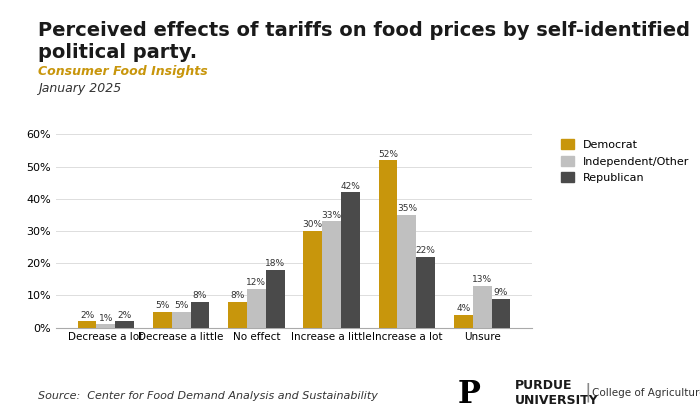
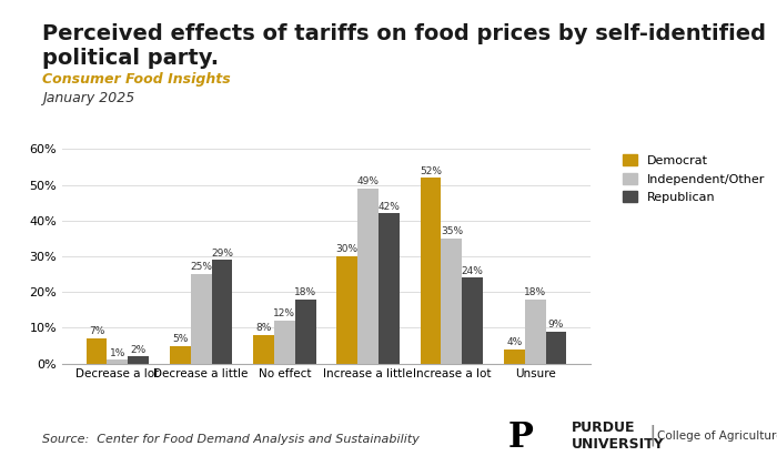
Democrat/Decrease a lot: 2% -> 7%
Independent/Other/Decrease a little: 5% -> 25%
Republican/Decrease a little: 8% -> 29%
Independent/Other/Increase a little: 33% -> 49%
Republican/Increase a lot: 22% -> 24%
Independent/Other/Unsure: 13% -> 18%
